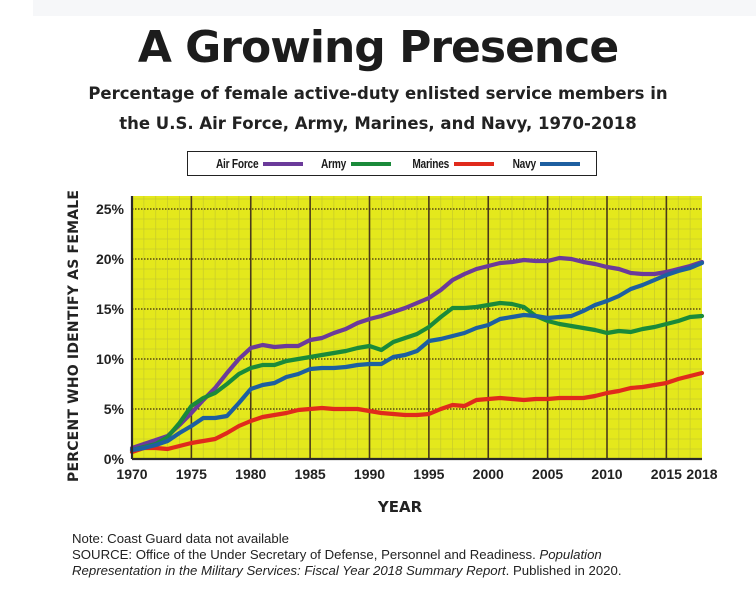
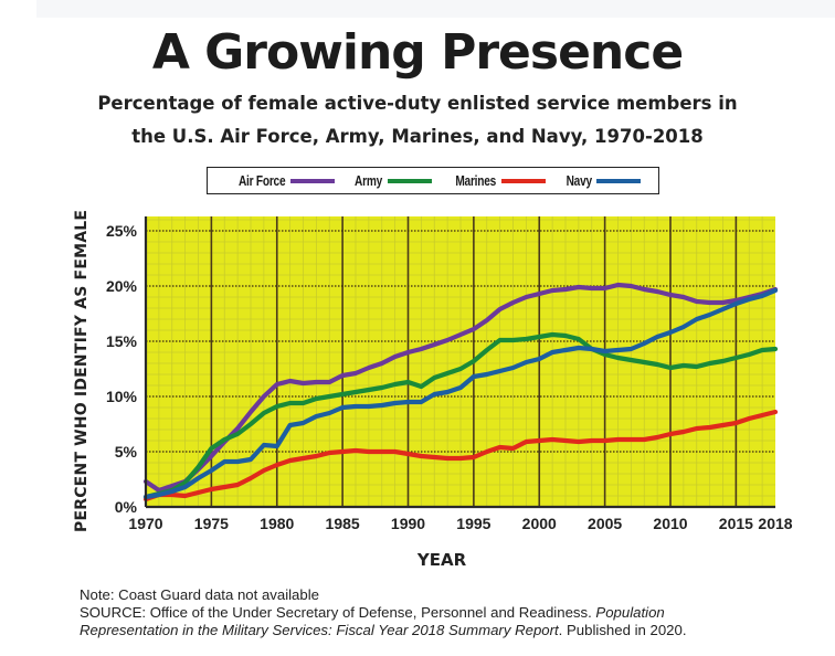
Air Force/1970: 1.1% -> 2.3%
Navy/1980: 7.0% -> 5.5%
